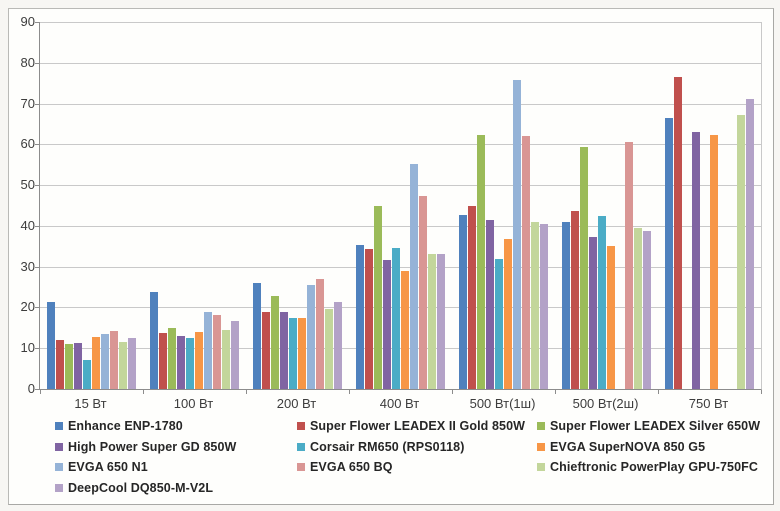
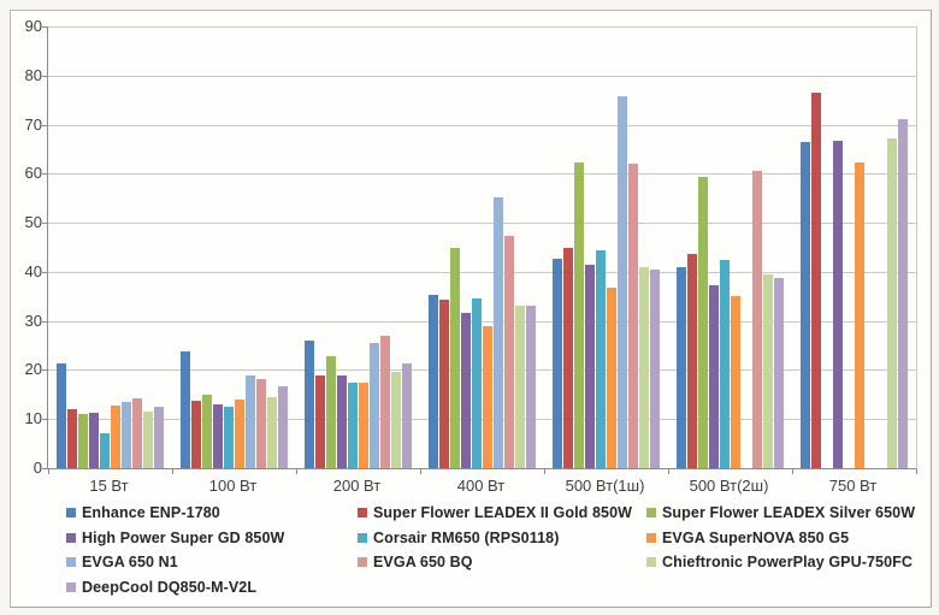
Corsair RM650 (RPS0118)/500 Вт(1ш): 32 -> 44
High Power Super GD 850W/750 Вт: 63 -> 67
